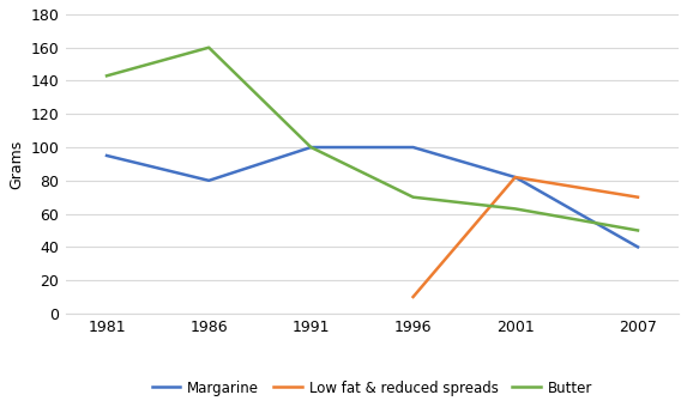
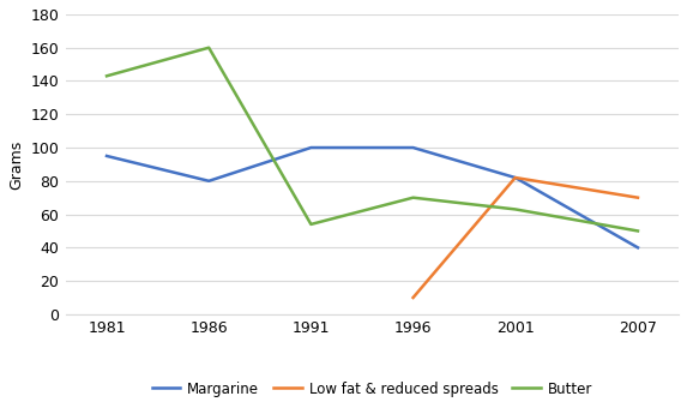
Butter/1991: 100 -> 54
